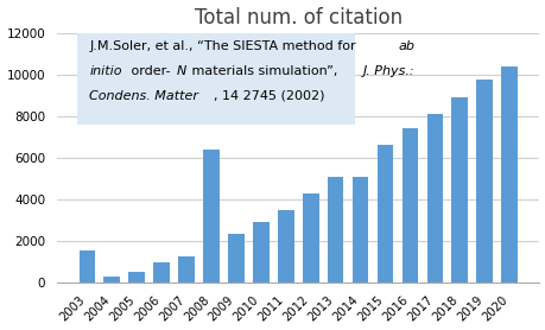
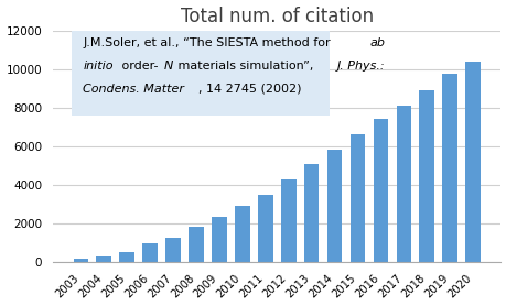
2003: 1500 -> 200
2008: 6400 -> 1800
2014: 5100 -> 5800
